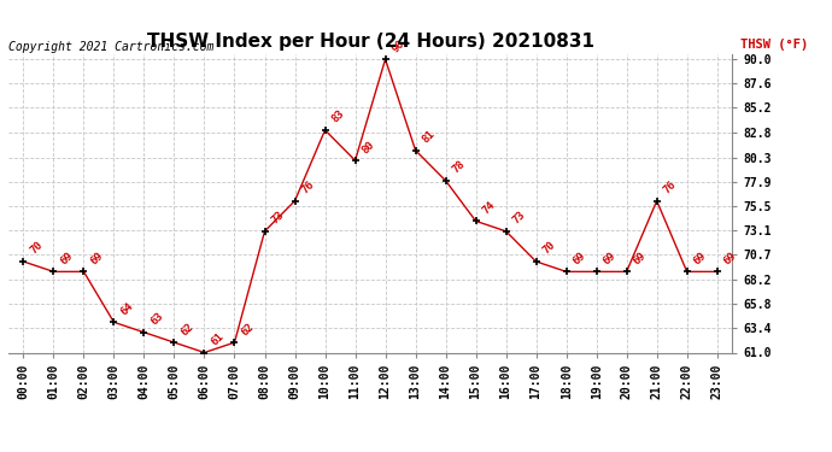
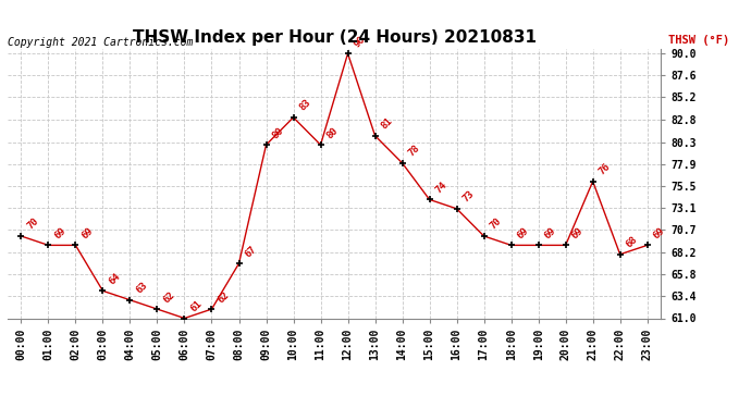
08:00: 73 -> 67
09:00: 76 -> 80
22:00: 69 -> 68
